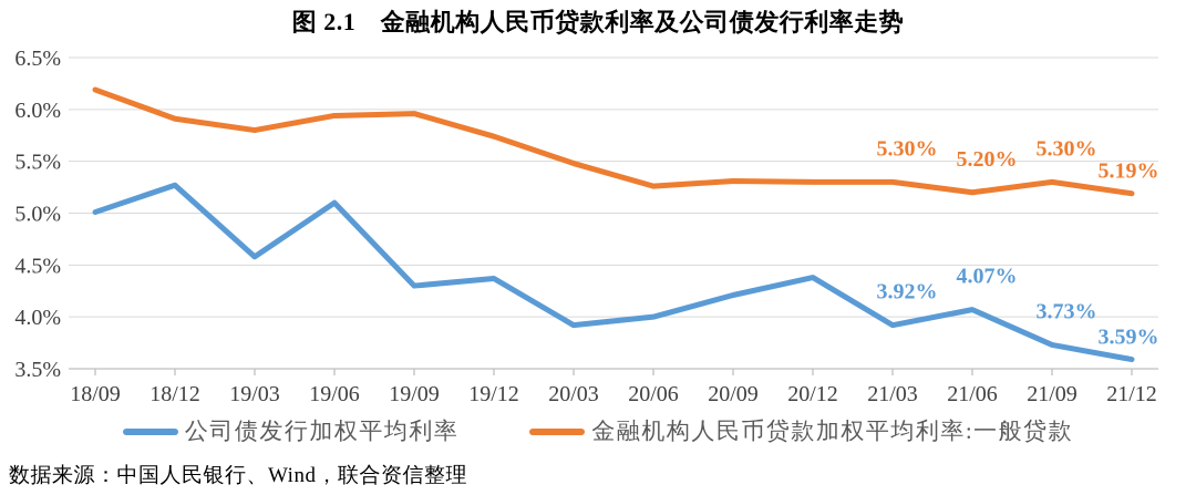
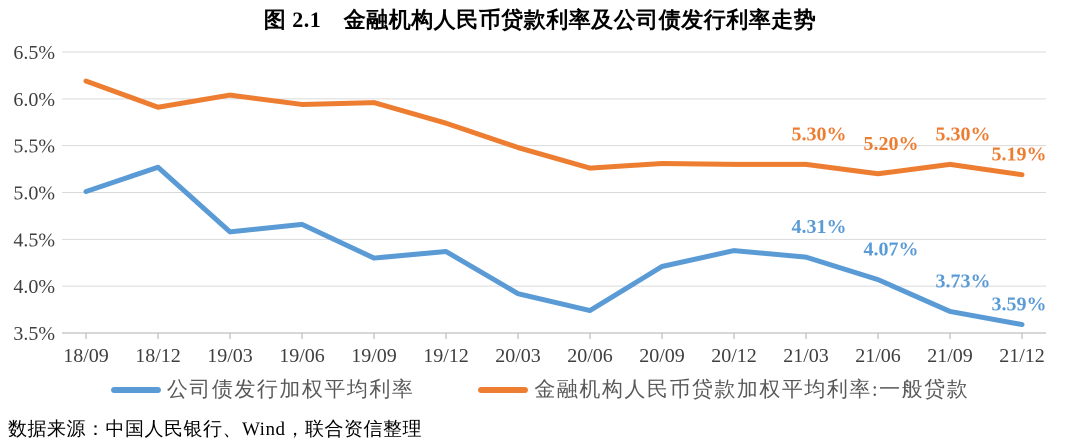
金融机构人民币贷款加权平均利率:一般贷款/19/03: 5.8% -> 6.0%
公司债发行加权平均利率/19/06: 5.1% -> 4.7%
公司债发行加权平均利率/20/06: 4.0% -> 3.7%
公司债发行加权平均利率/21/03: 3.92% -> 4.31%
